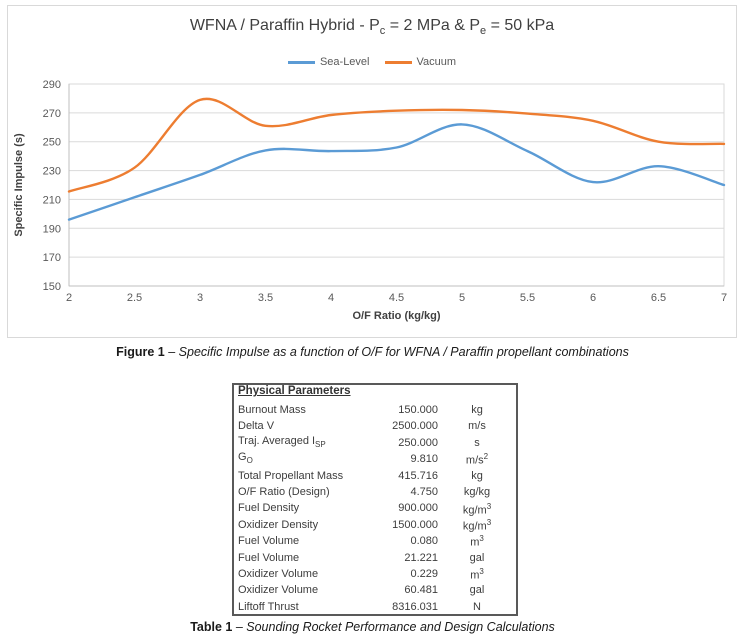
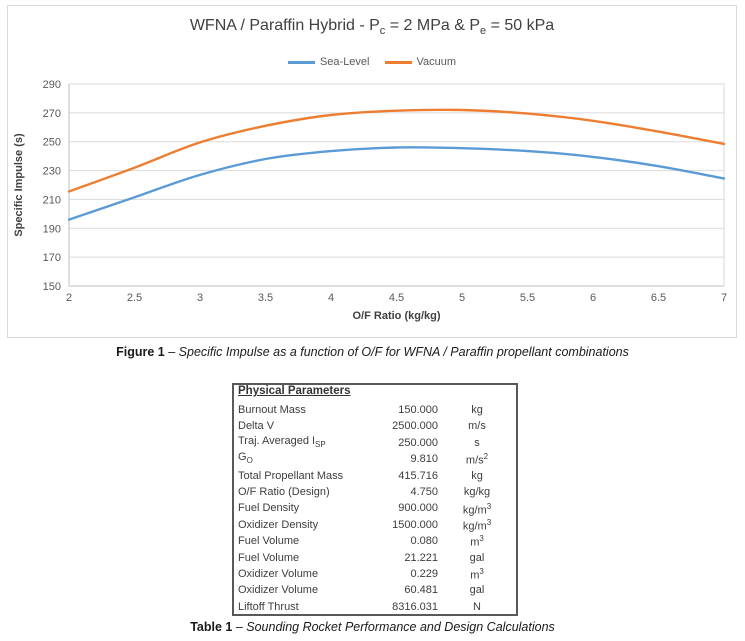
Vacuum/3: 279 -> 250
Sea-Level/3.5: 244 -> 238
Sea-Level/5: 262 -> 246
Sea-Level/6: 222 -> 240
Vacuum/6.5: 250 -> 257
Sea-Level/7: 220 -> 224
